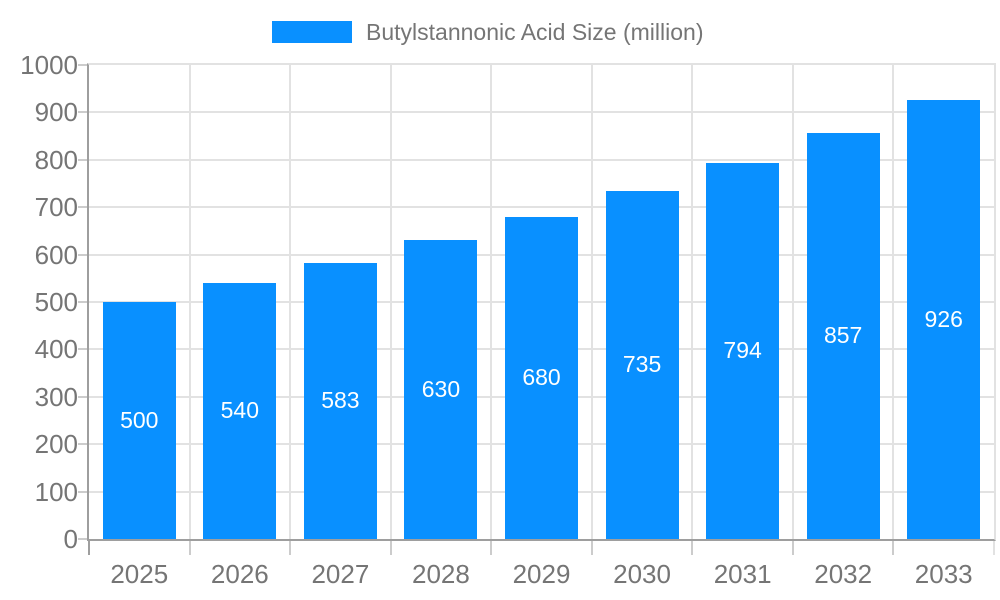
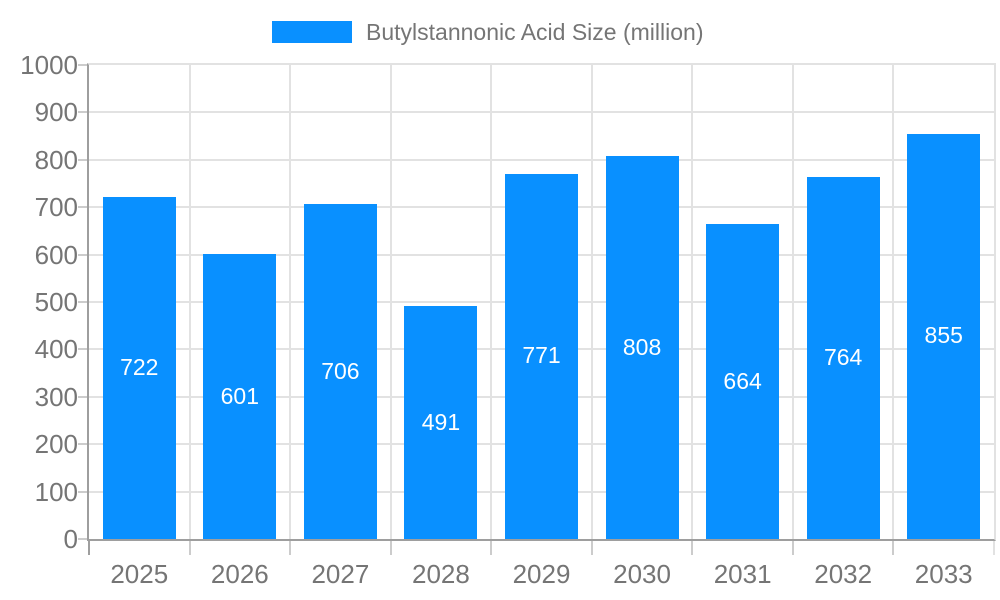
2025: 500 -> 722
2026: 540 -> 601
2027: 583 -> 706
2028: 630 -> 491
2029: 680 -> 771
2030: 735 -> 808
2031: 794 -> 664
2032: 857 -> 764
2033: 926 -> 855
